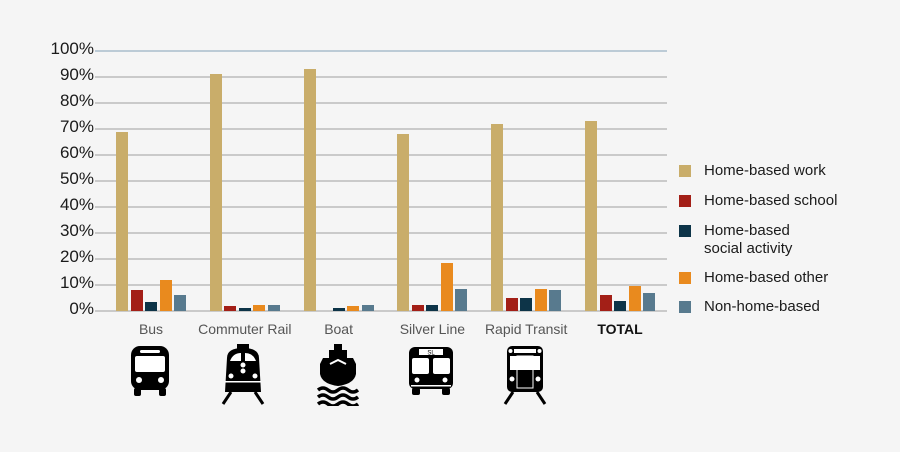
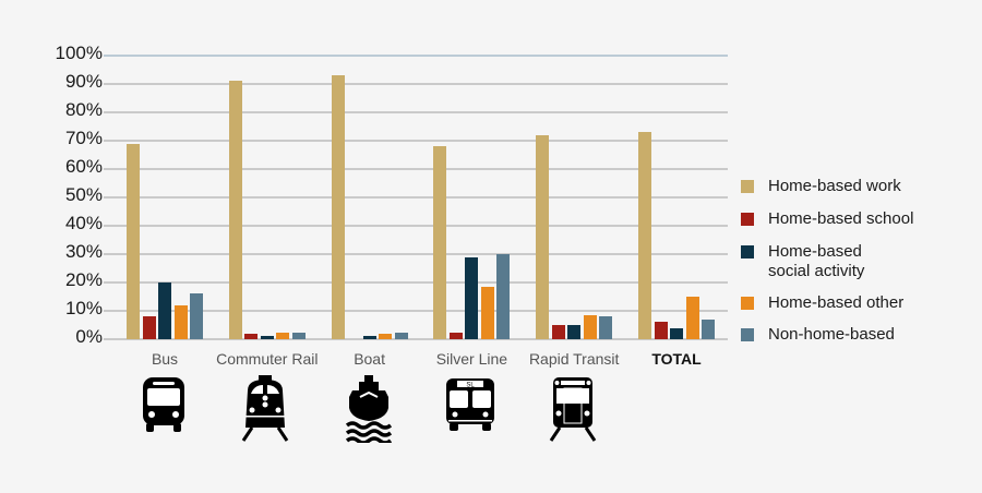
Home-based social activity/Bus: 4% -> 20%
Non-home-based/Bus: 6% -> 16%
Home-based social activity/Silver Line: 2% -> 29%
Non-home-based/Silver Line: 8% -> 30%
Home-based other/TOTAL: 10% -> 15%
